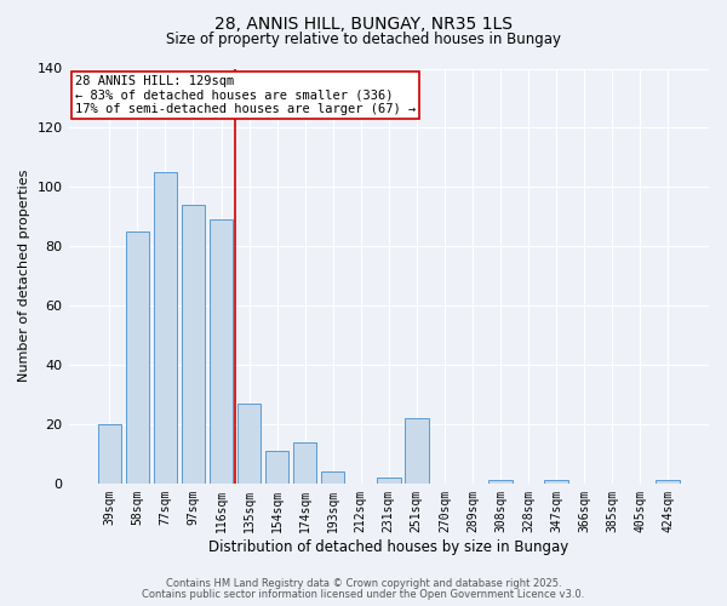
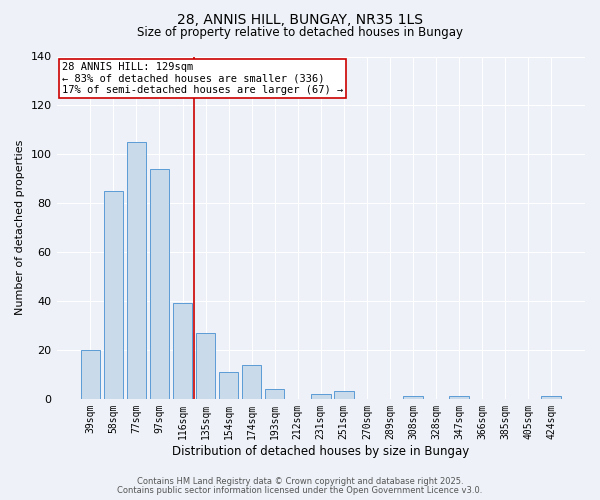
116sqm: 89 -> 39
251sqm: 22 -> 3
